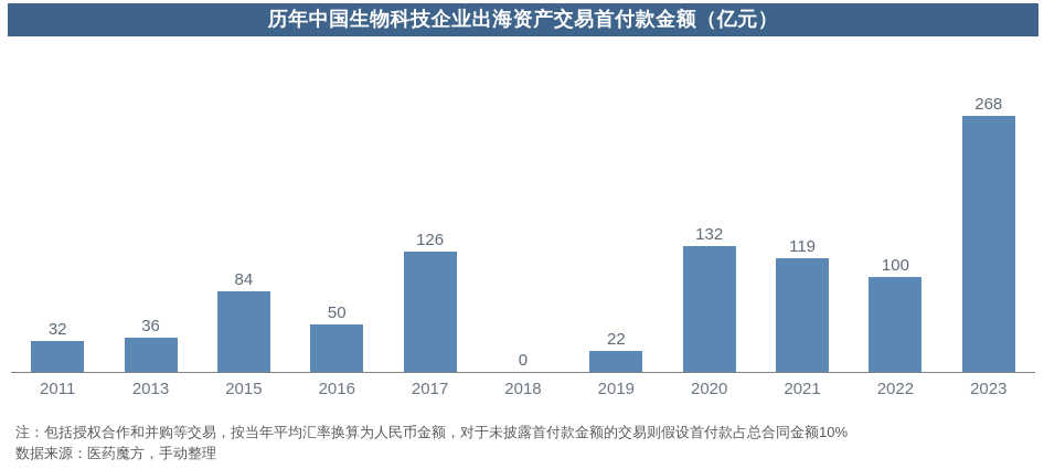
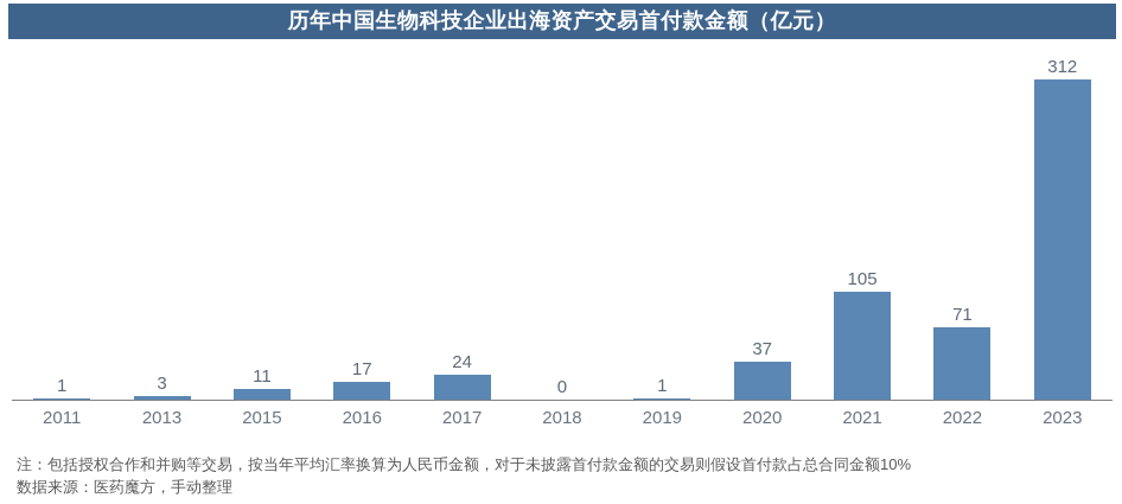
2011: 32 -> 1
2013: 36 -> 3
2015: 84 -> 11
2016: 50 -> 17
2017: 126 -> 24
2019: 22 -> 1
2020: 132 -> 37
2021: 119 -> 105
2022: 100 -> 71
2023: 268 -> 312
